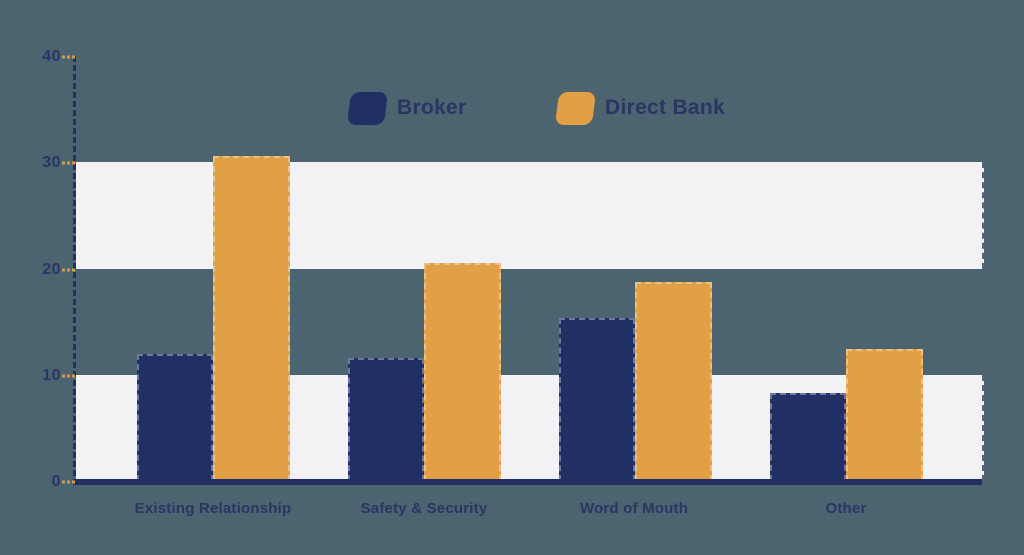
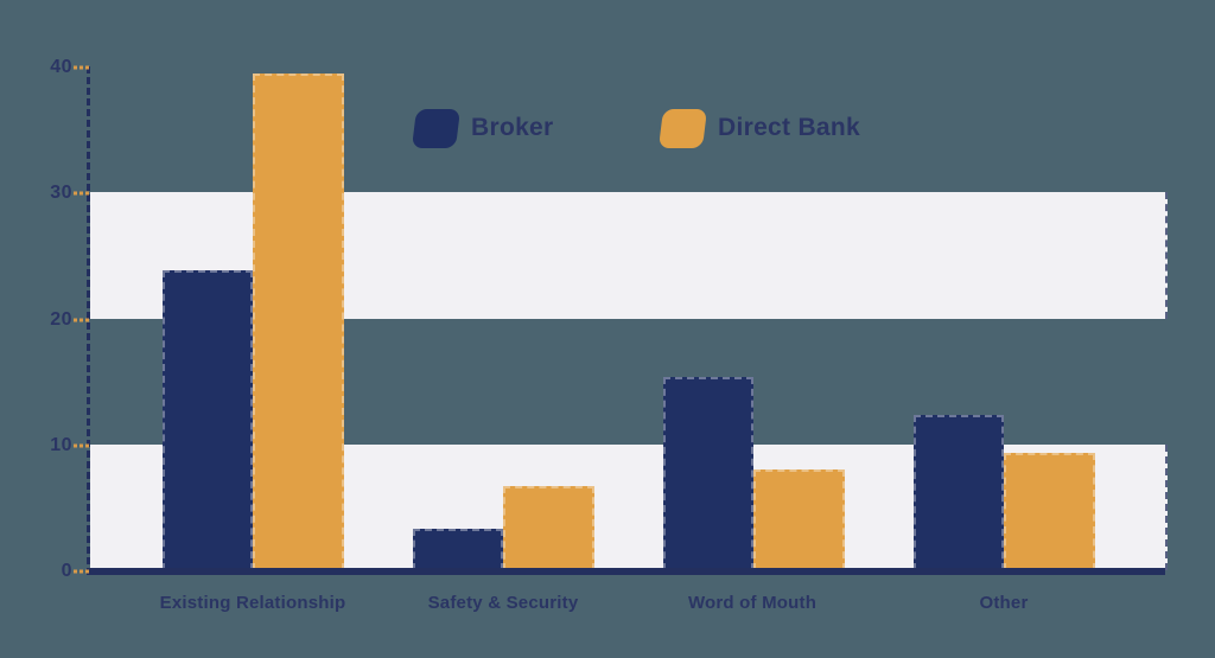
Broker/Existing Relationship: 12.0 -> 23.8
Direct Bank/Existing Relationship: 30.6 -> 39.4
Broker/Safety & Security: 11.6 -> 3.3
Direct Bank/Safety & Security: 20.5 -> 6.7
Direct Bank/Word of Mouth: 18.7 -> 8.0
Broker/Other: 8.3 -> 12.3
Direct Bank/Other: 12.4 -> 9.3
